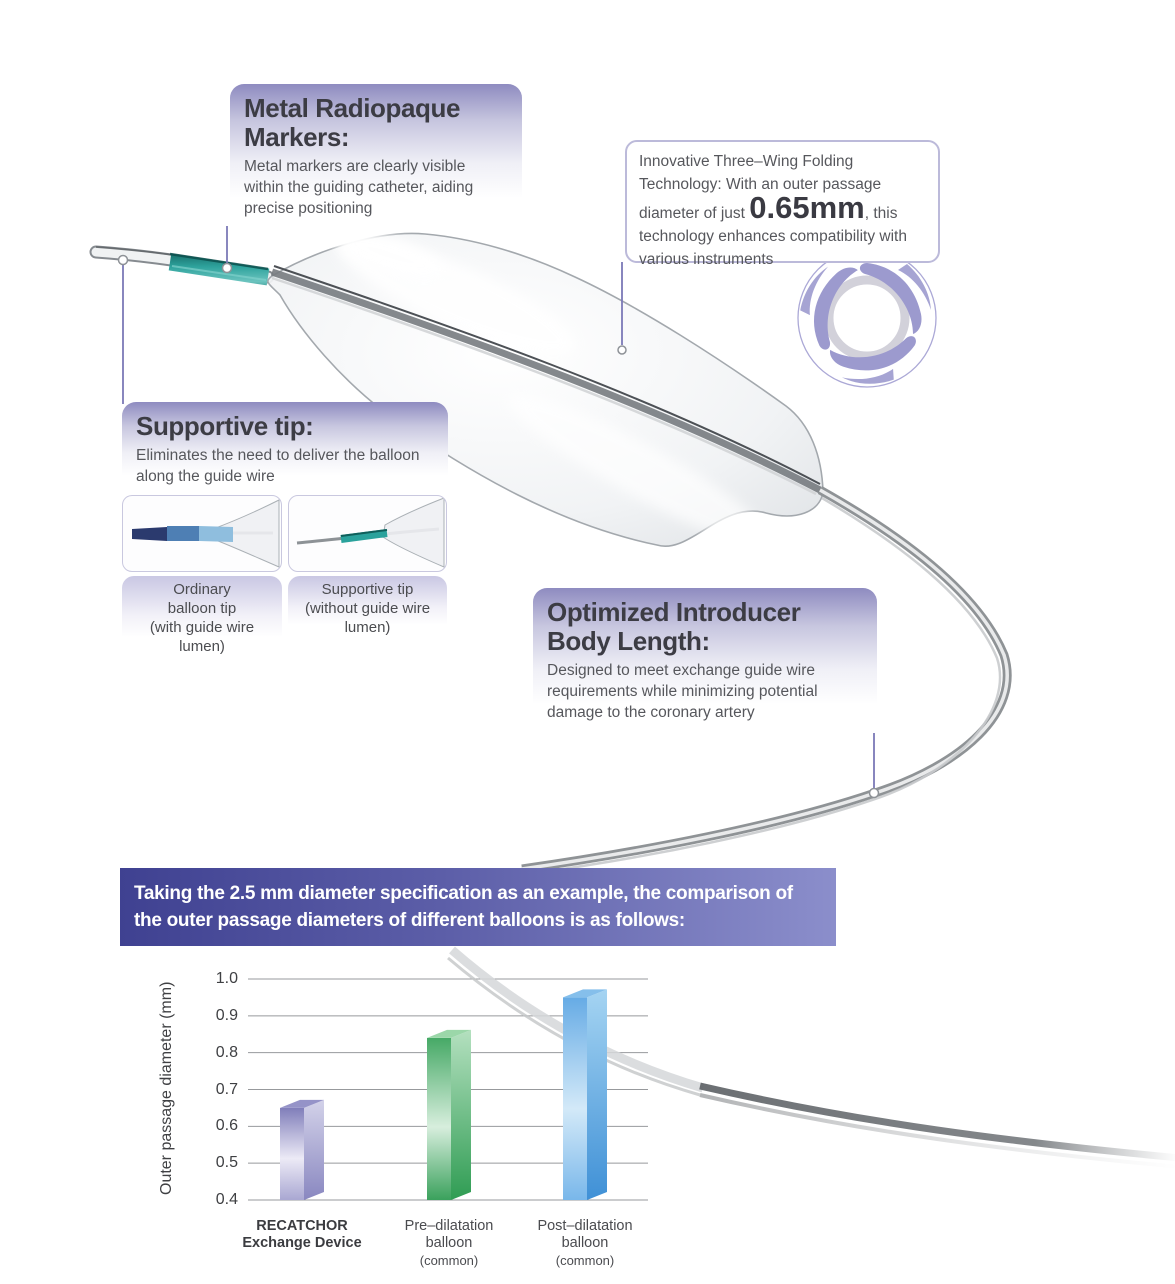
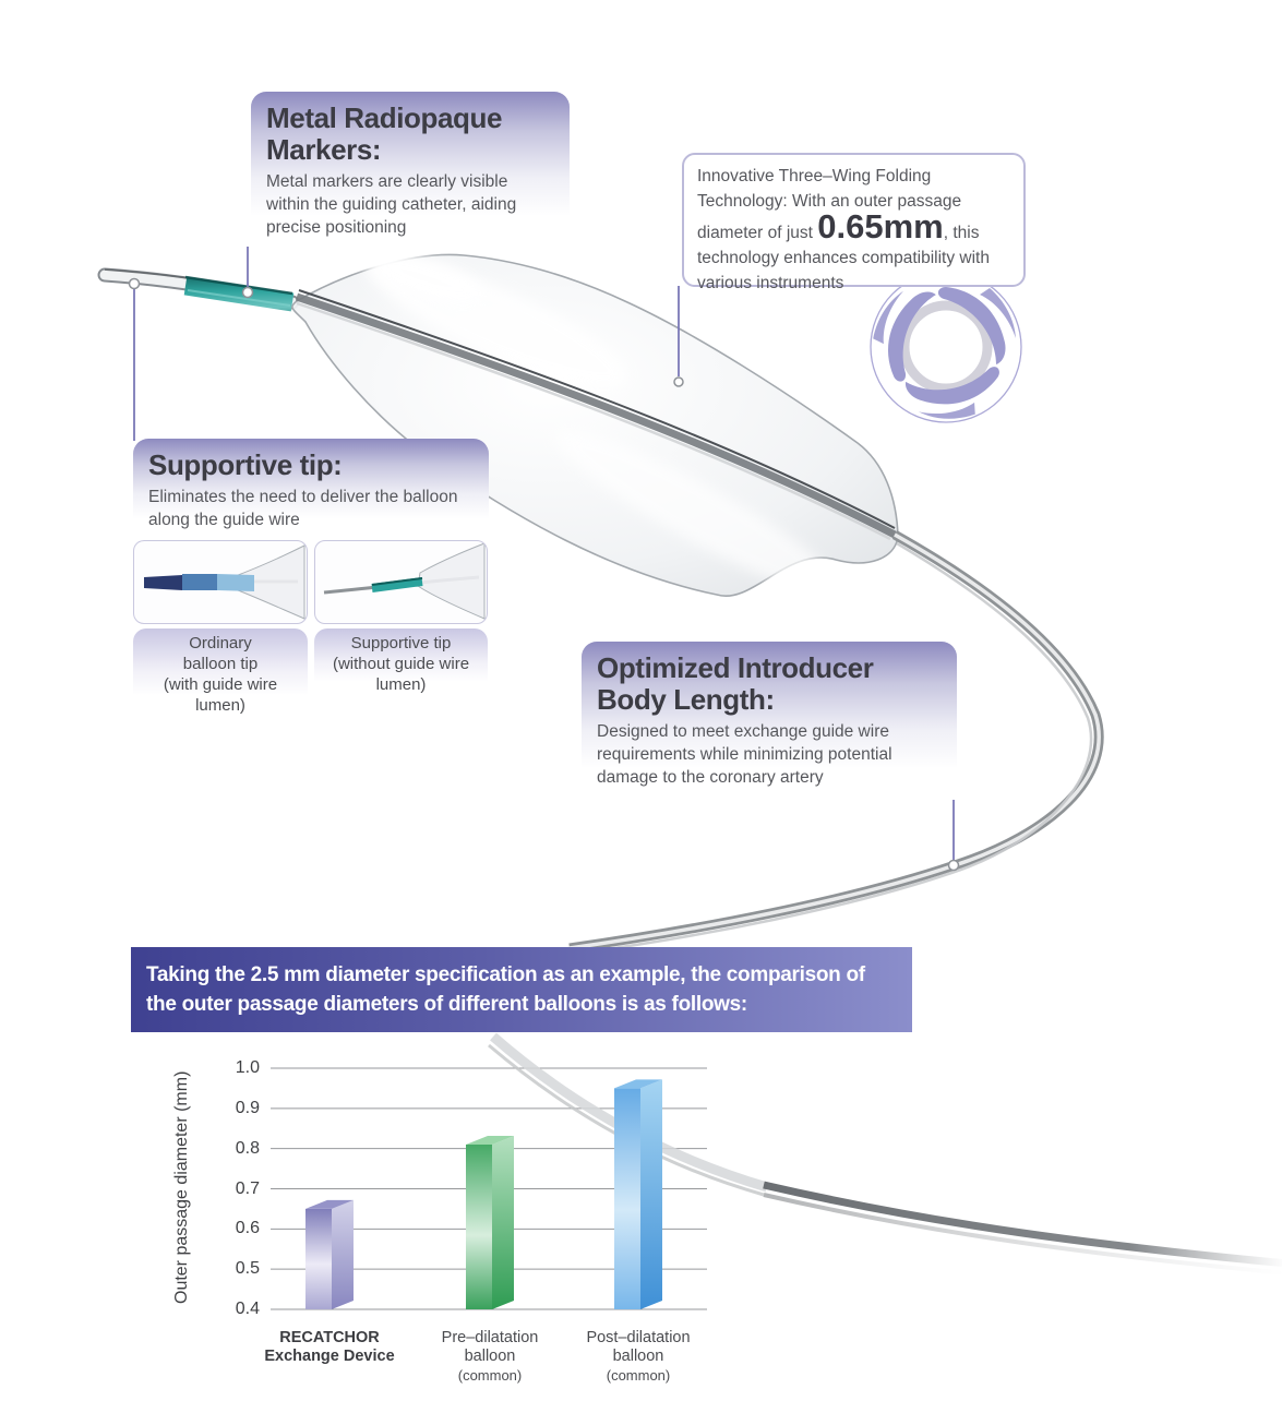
Pre–dilatation balloon (common): 0.84 -> 0.81
